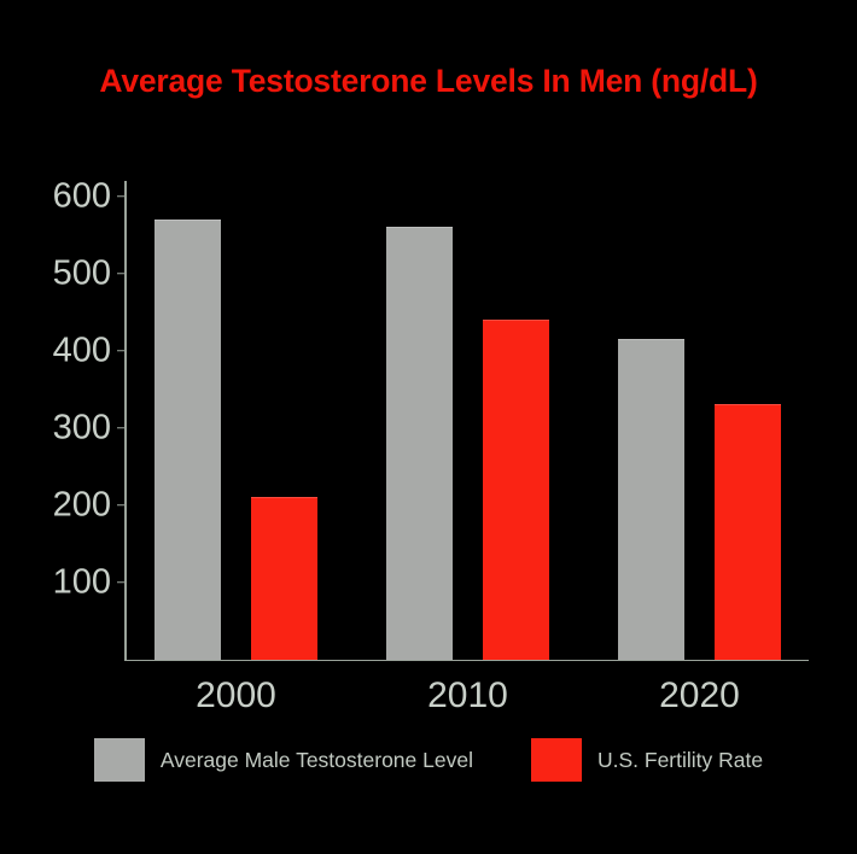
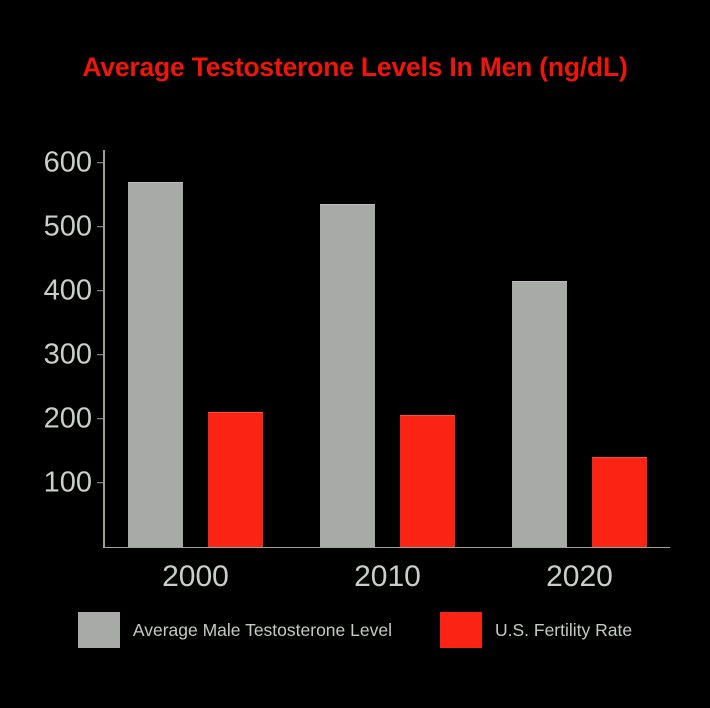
Average Male Testosterone Level/2010: 560 -> 540
U.S. Fertility Rate/2010: 440 -> 200
U.S. Fertility Rate/2020: 330 -> 140
